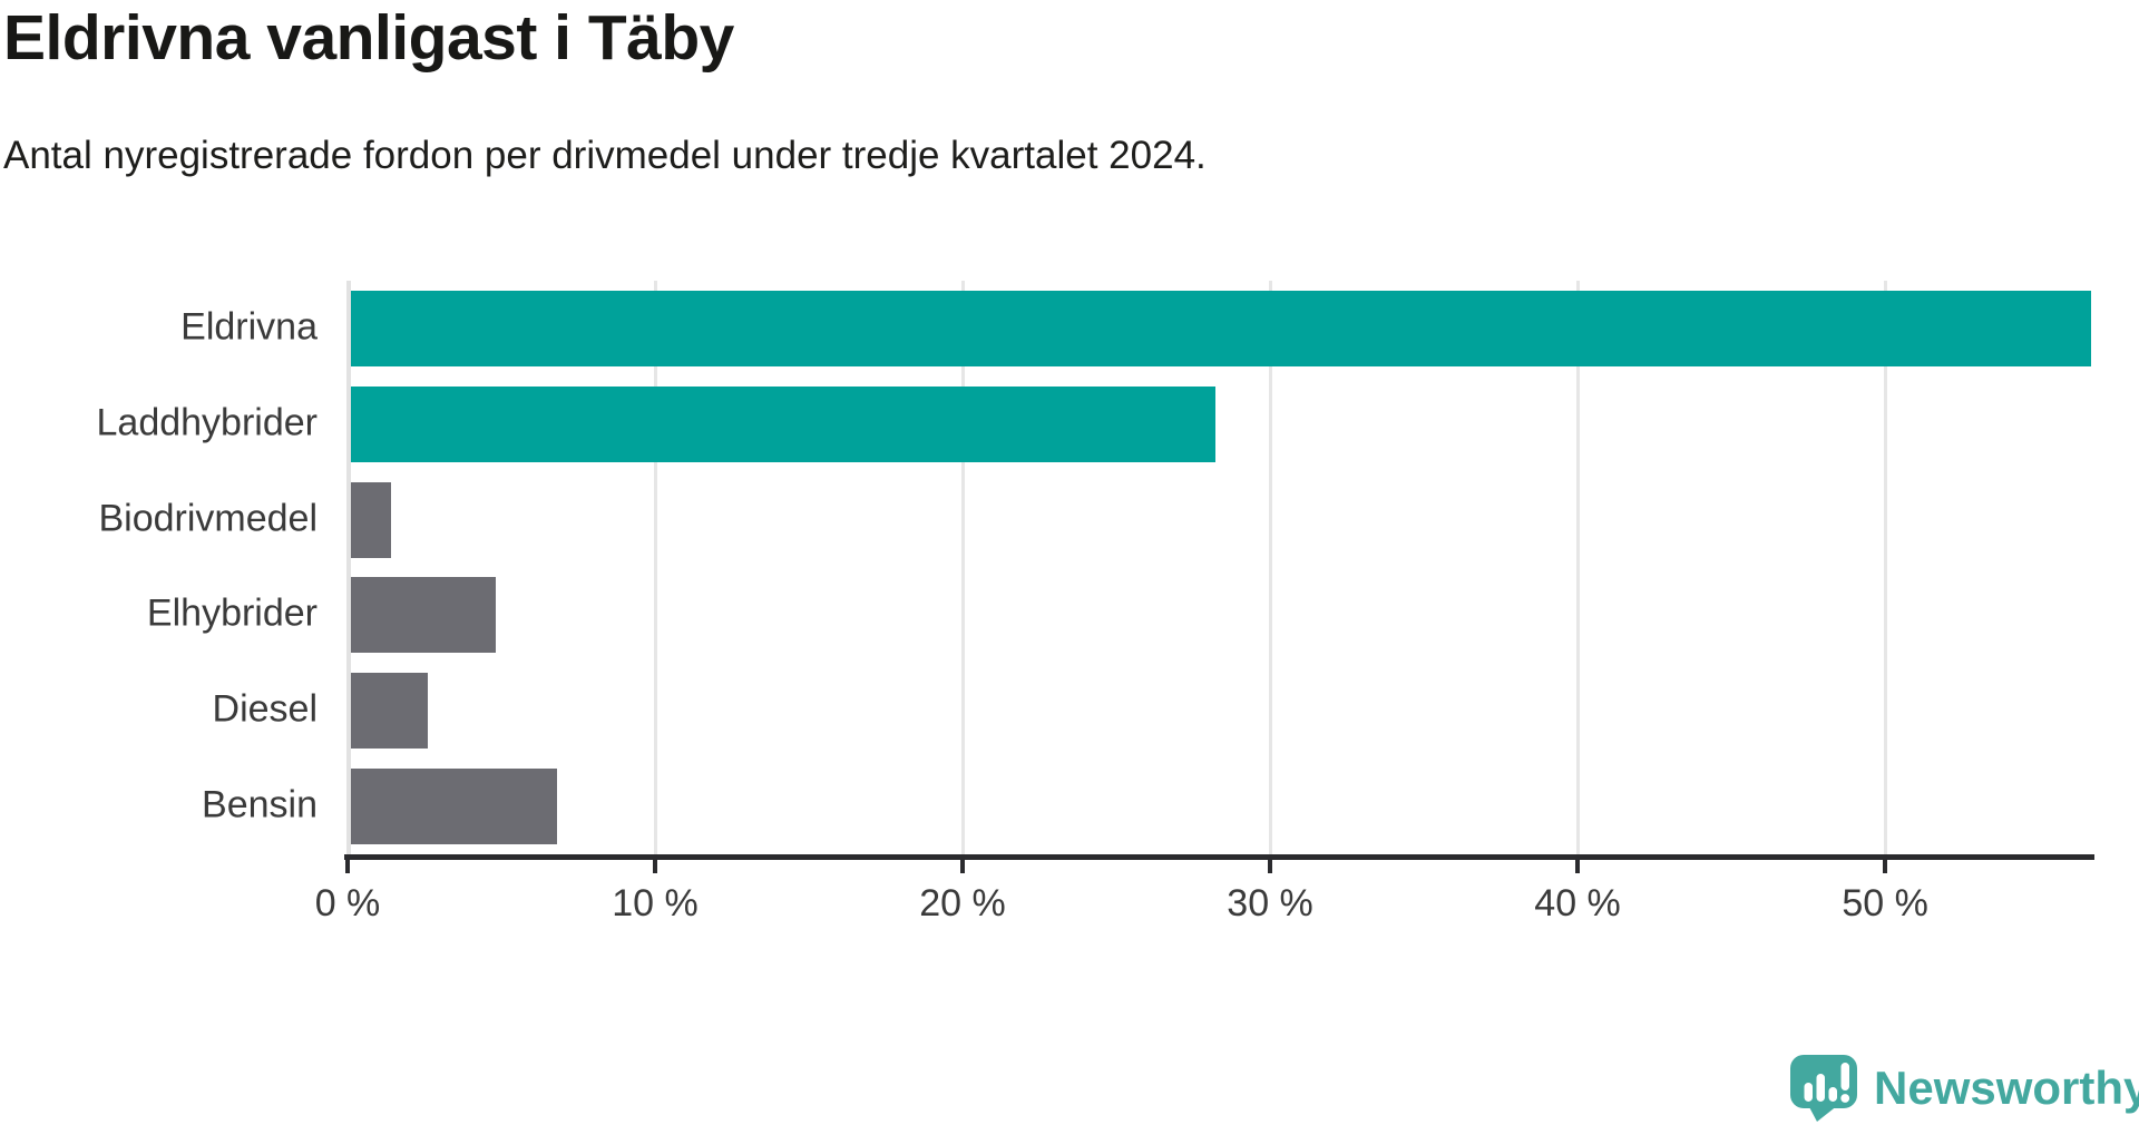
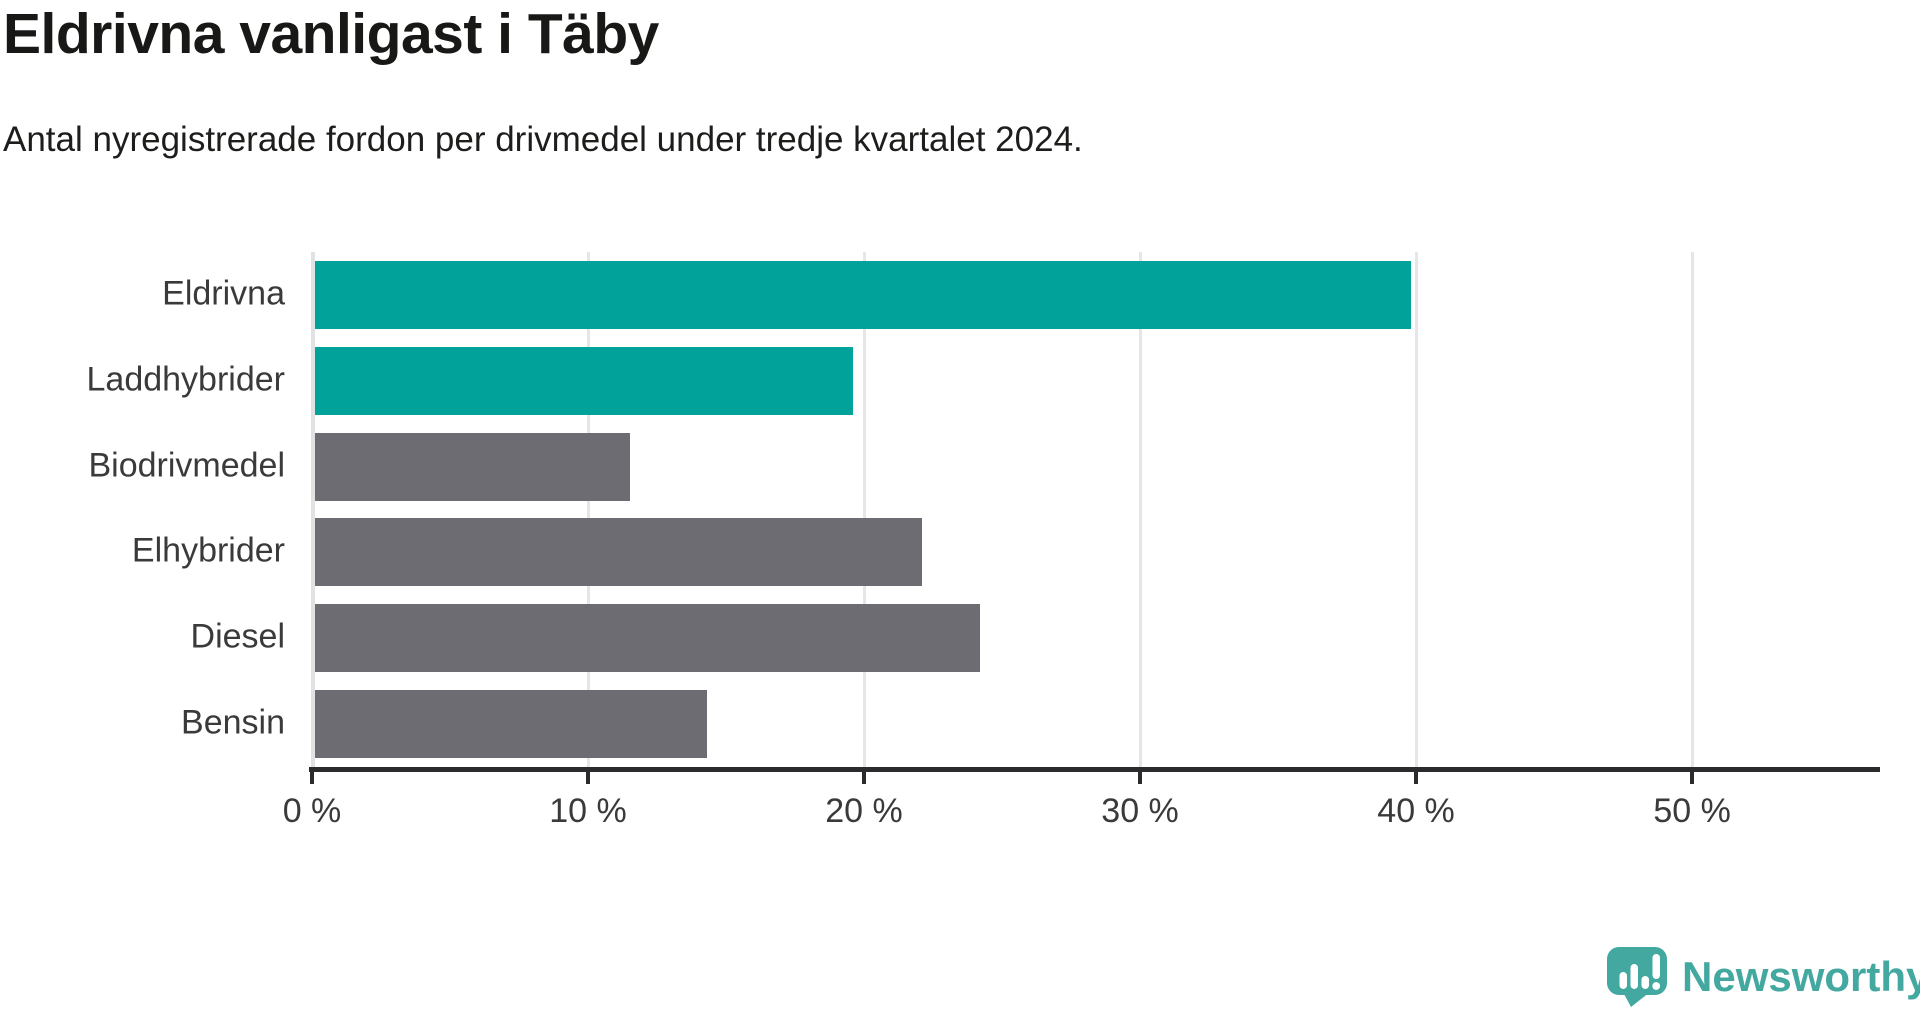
Eldrivna: 56.6% -> 39.7%
Laddhybrider: 28.1% -> 19.5%
Biodrivmedel: 1.3% -> 11.4%
Elhybrider: 4.7% -> 22.0%
Diesel: 2.5% -> 24.1%
Bensin: 6.7% -> 14.2%
